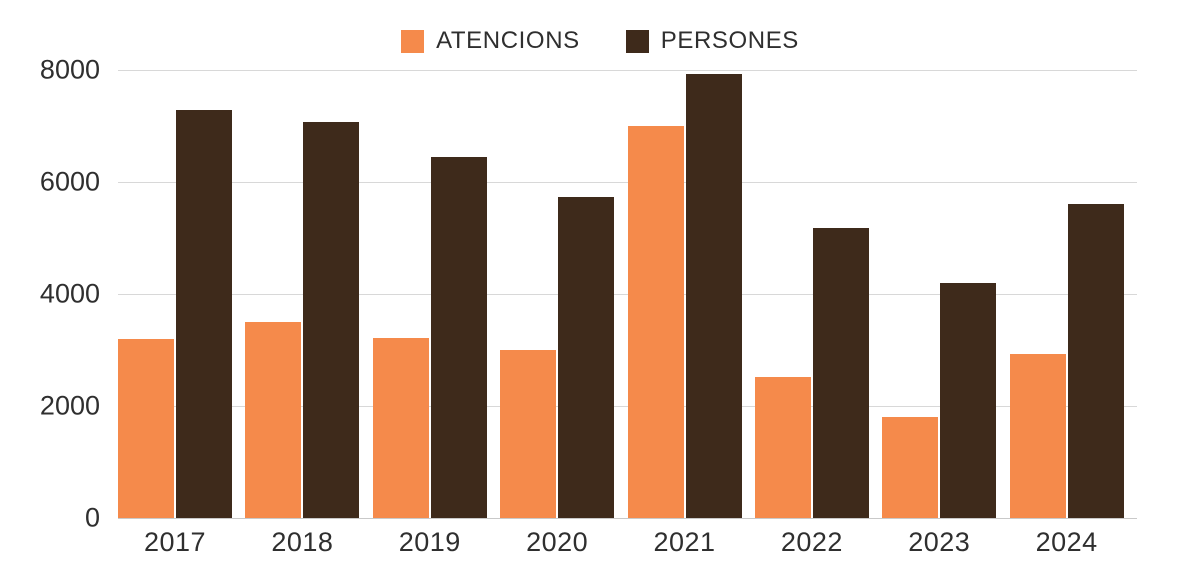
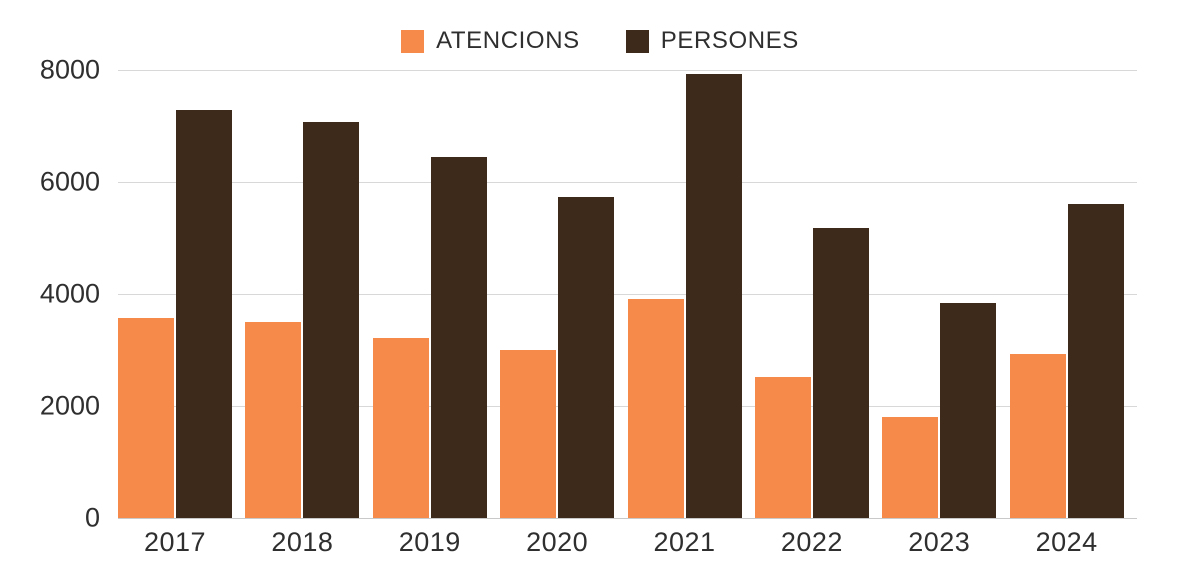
ATENCIONS/2017: 3200 -> 3600
ATENCIONS/2021: 7000 -> 3900
PERSONES/2023: 4200 -> 3800
